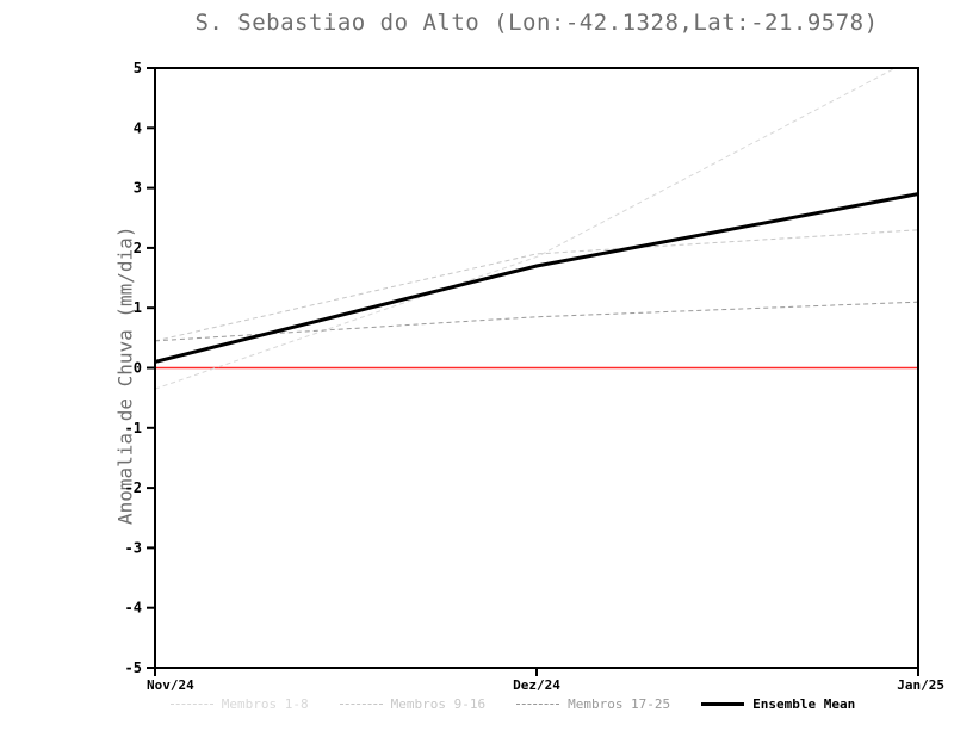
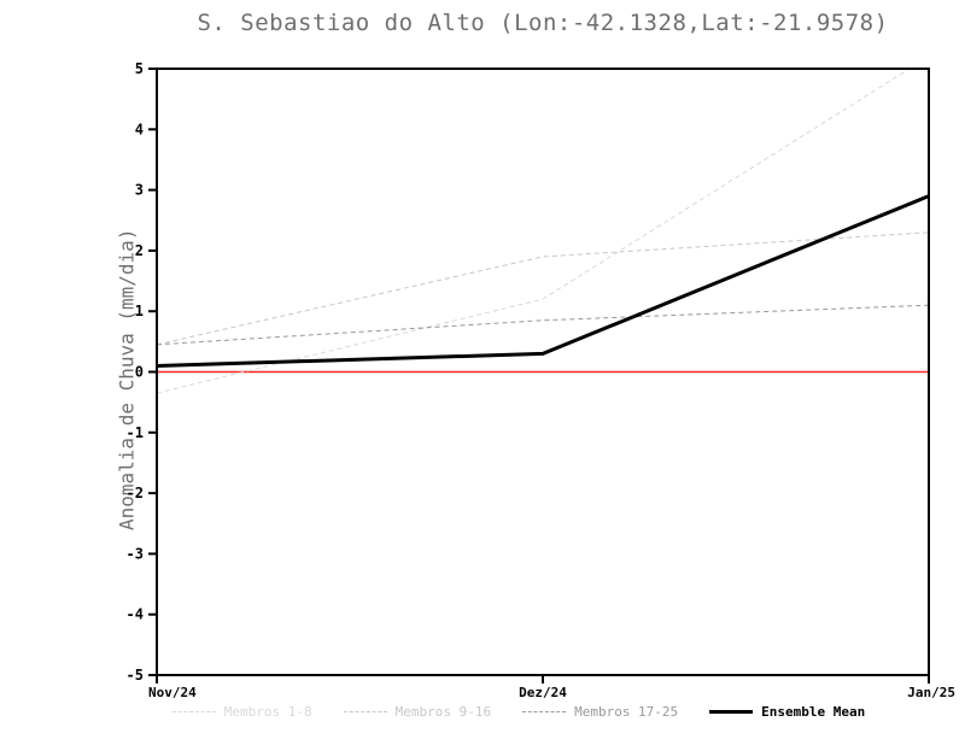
Membros 1-8/1: 1.9 -> 1.2
Ensemble Mean/1: 1.7 -> 0.3
